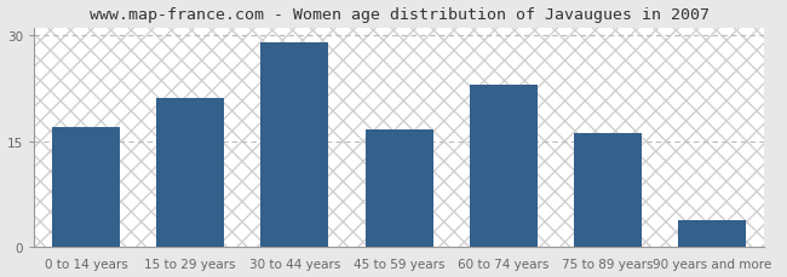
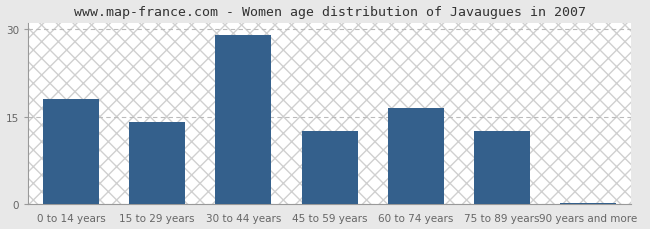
0 to 14 years: 17.0 -> 18.0
15 to 29 years: 21.0 -> 14.0
45 to 59 years: 16.6 -> 12.5
60 to 74 years: 23.0 -> 16.5
75 to 89 years: 16.2 -> 12.5
90 years and more: 3.8 -> 0.3
